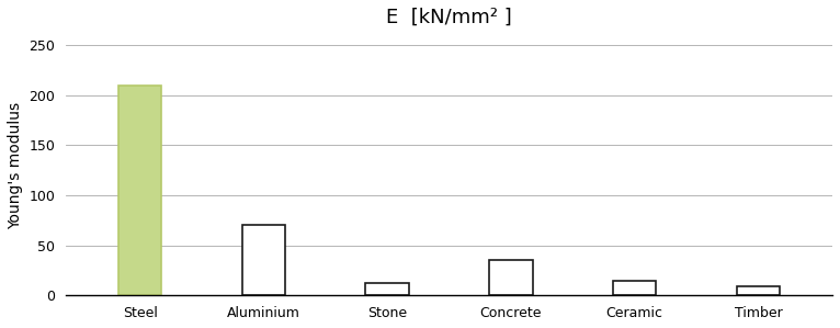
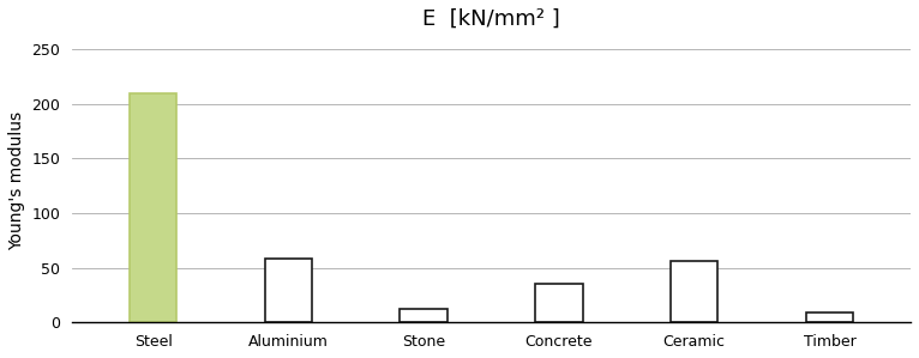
Aluminium: 70 -> 58
Ceramic: 15 -> 56
